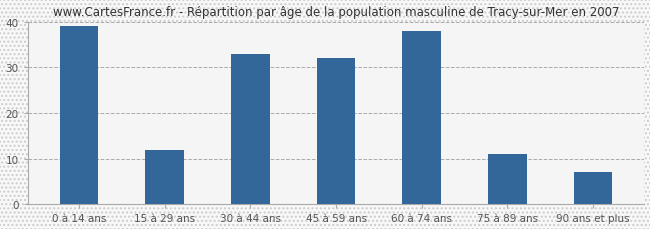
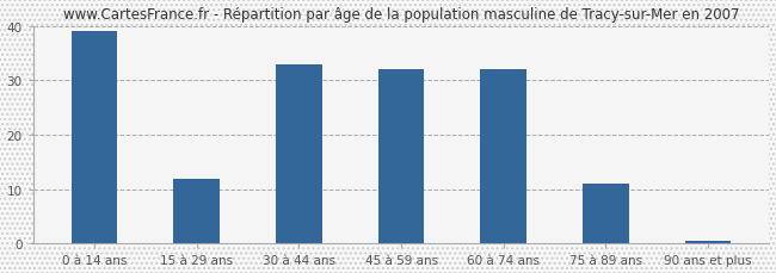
60 à 74 ans: 38.0 -> 32.0
90 ans et plus: 7.0 -> 0.5
